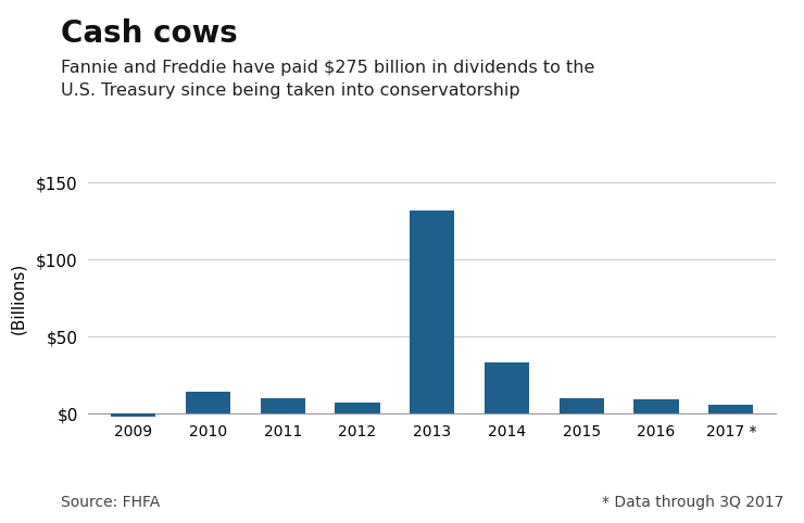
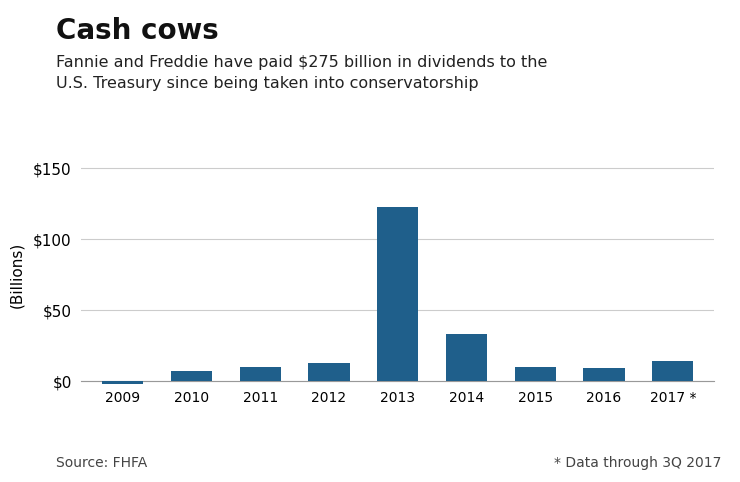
2010: $14 -> $7
2012: $7 -> $13
2013: $132 -> $123
2017 *: $6 -> $14
